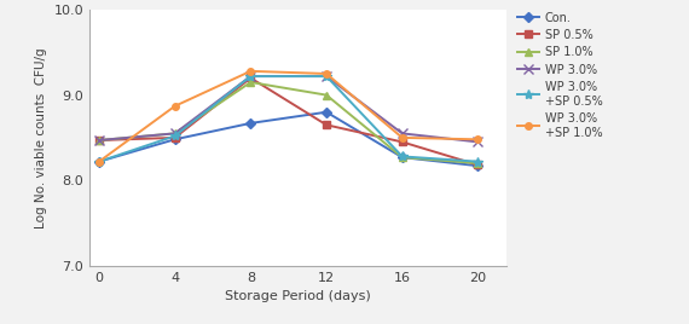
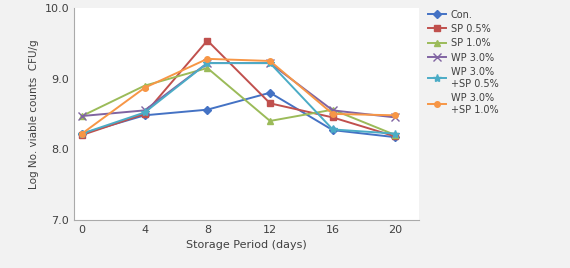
SP 0.5%/0: 8.47 -> 8.20
SP 1.0%/4: 8.55 -> 8.90
Con./8: 8.67 -> 8.56
SP 0.5%/8: 9.20 -> 9.54
SP 1.0%/12: 9.00 -> 8.40
SP 1.0%/16: 8.27 -> 8.56
